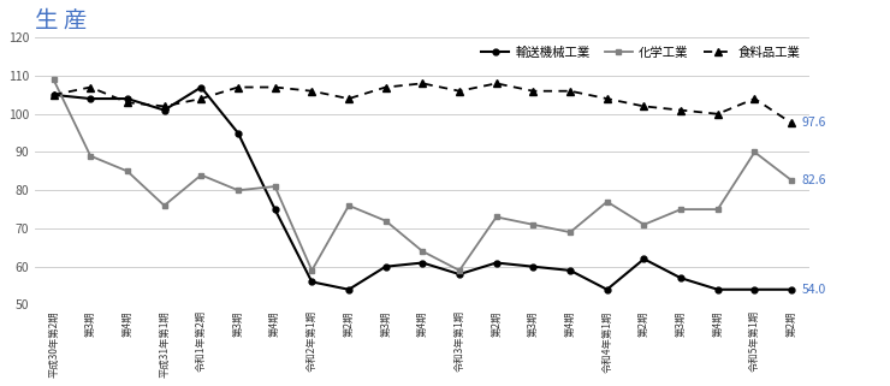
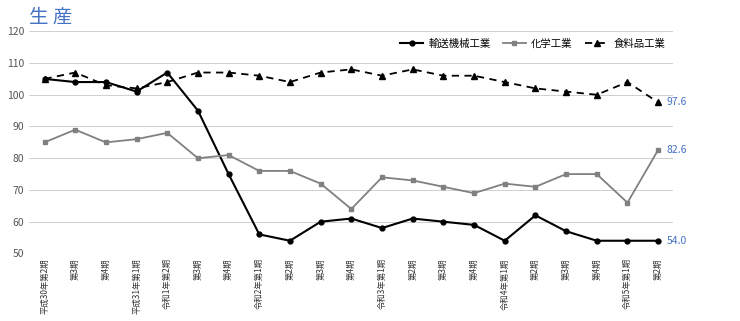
化学工業/平成30年第2期: 109.0 -> 85.0
化学工業/平成31年第1期: 76.0 -> 86.0
化学工業/令和1年第2期: 84.0 -> 88.0
化学工業/令和2年第1期: 59.0 -> 76.0
化学工業/令和3年第1期: 59.0 -> 74.0
化学工業/令和4年第1期: 77.0 -> 72.0
化学工業/令和5年第1期: 90.0 -> 66.0
